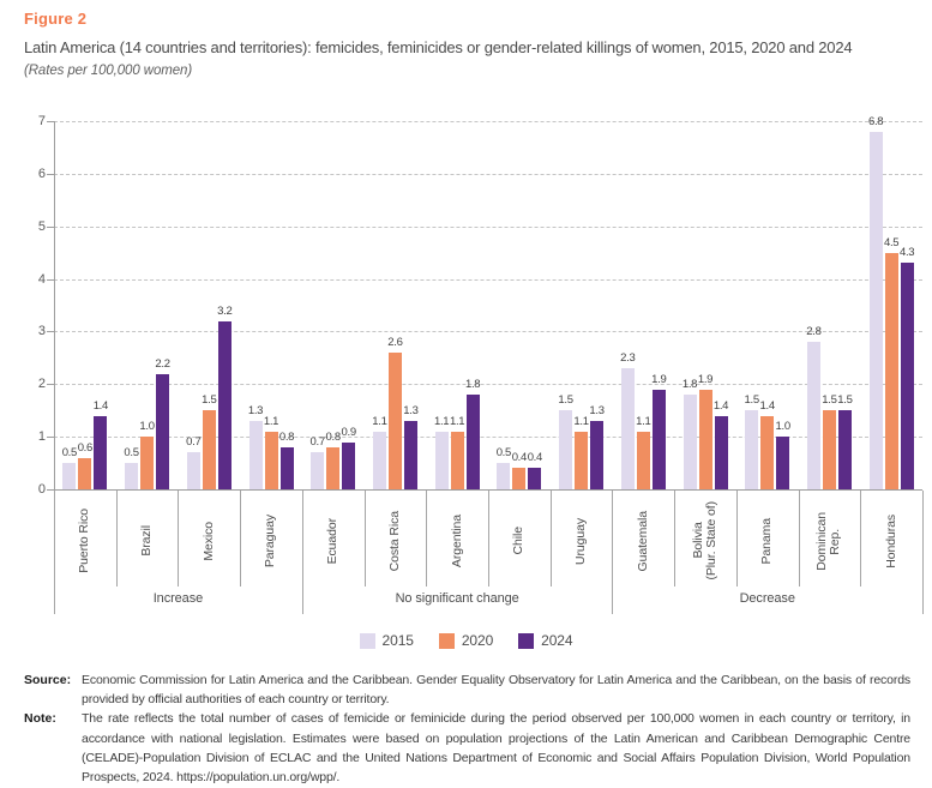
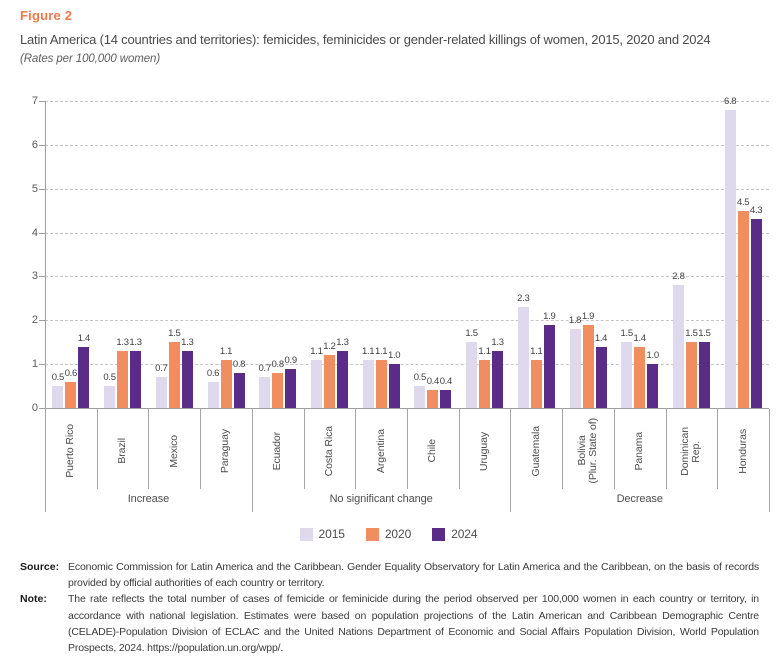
2020/Brazil: 1.0 -> 1.3
2024/Brazil: 2.2 -> 1.3
2024/Mexico: 3.2 -> 1.3
2015/Paraguay: 1.3 -> 0.6
2020/Costa Rica: 2.6 -> 1.2
2024/Argentina: 1.8 -> 1.0
